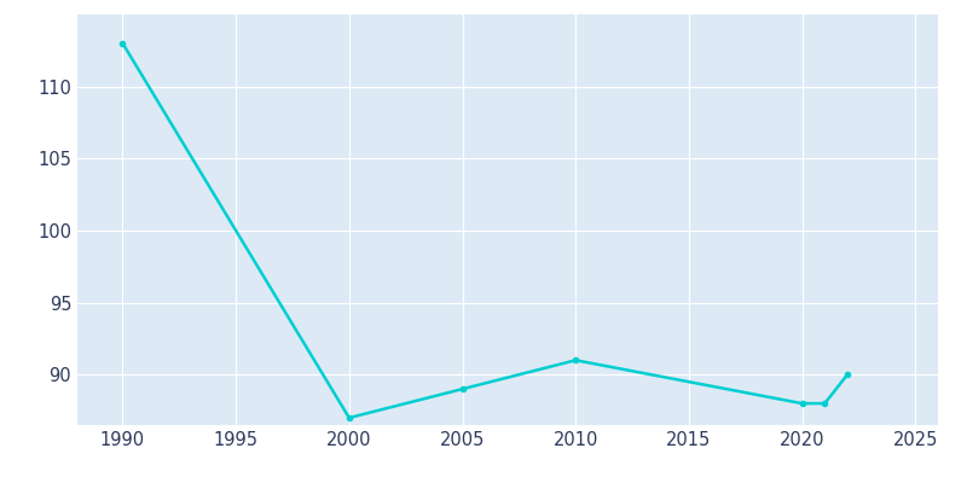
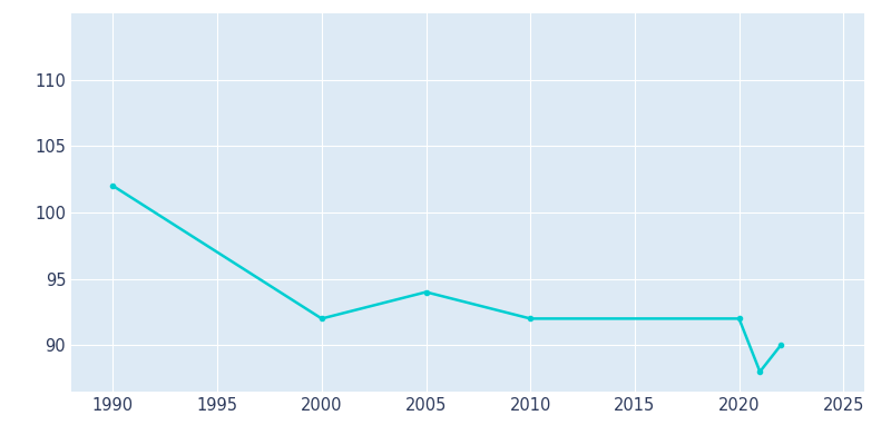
1990: 113 -> 102
2000: 87 -> 92
2005: 89 -> 94
2010: 91 -> 92
2020: 88 -> 92
